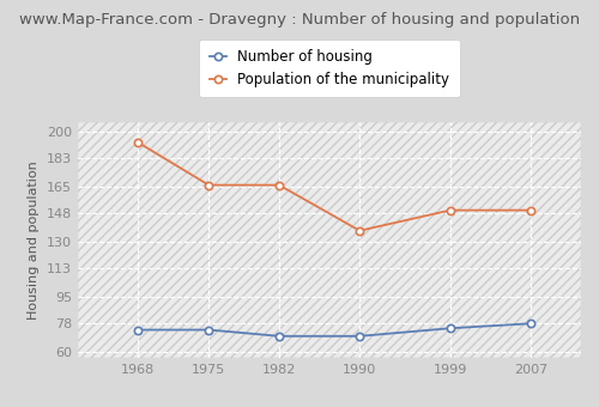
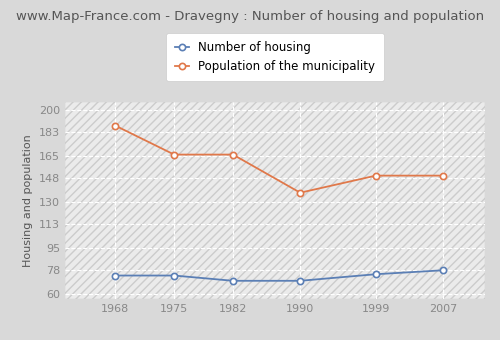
Population of the municipality/1968: 193 -> 188
